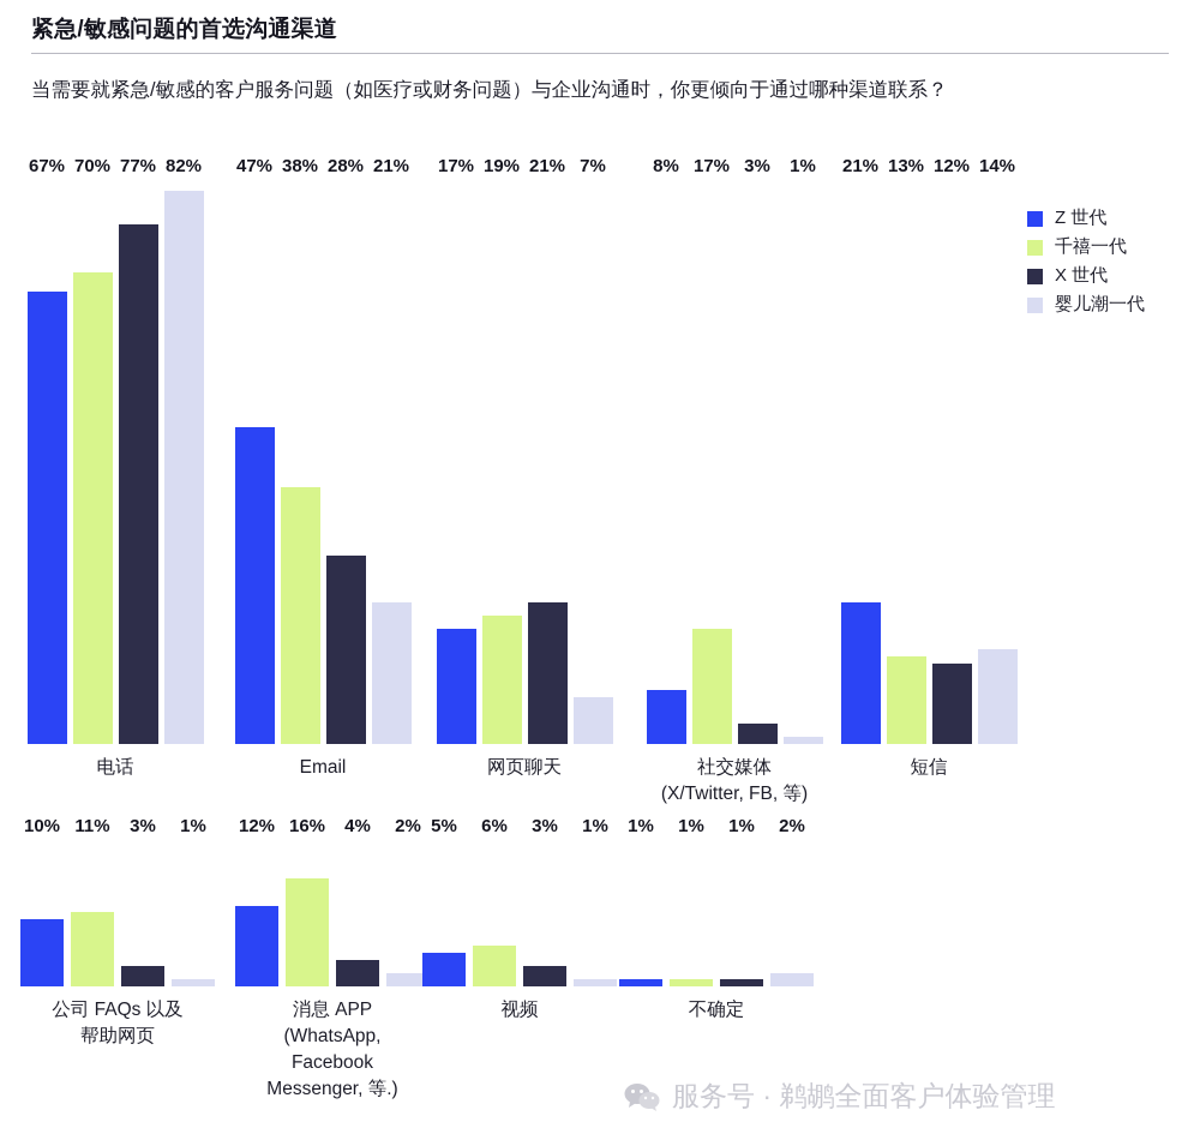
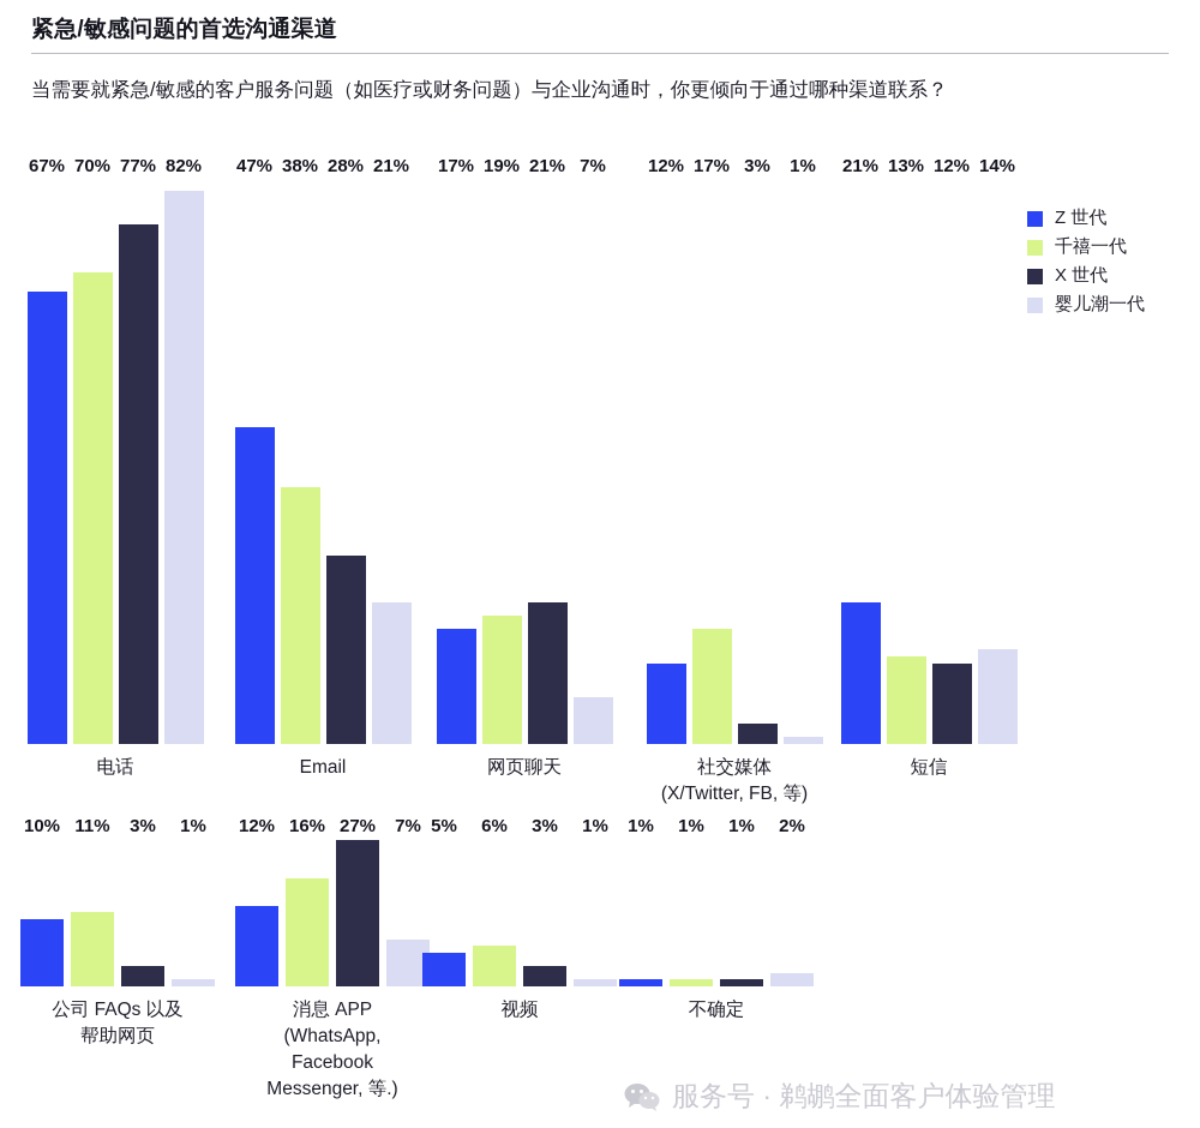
Z 世代/社交媒体 (X/Twitter, FB, 等): 8% -> 12%
X 世代/消息 APP (WhatsApp, Facebook Messenger, 等.): 4% -> 27%
婴儿潮一代/消息 APP (WhatsApp, Facebook Messenger, 等.): 2% -> 7%
